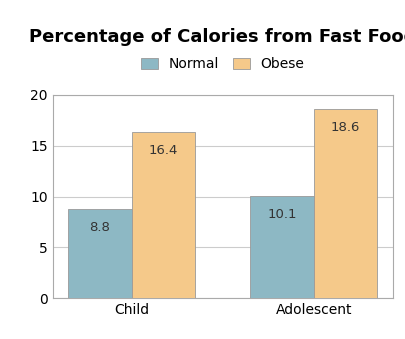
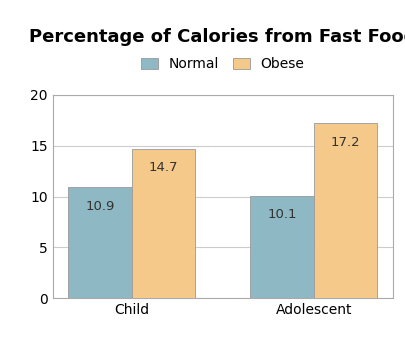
Normal/Child: 8.8 -> 10.9
Obese/Child: 16.4 -> 14.7
Obese/Adolescent: 18.6 -> 17.2
